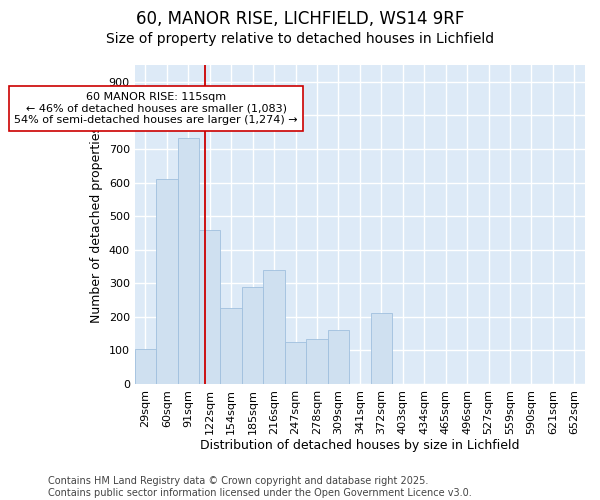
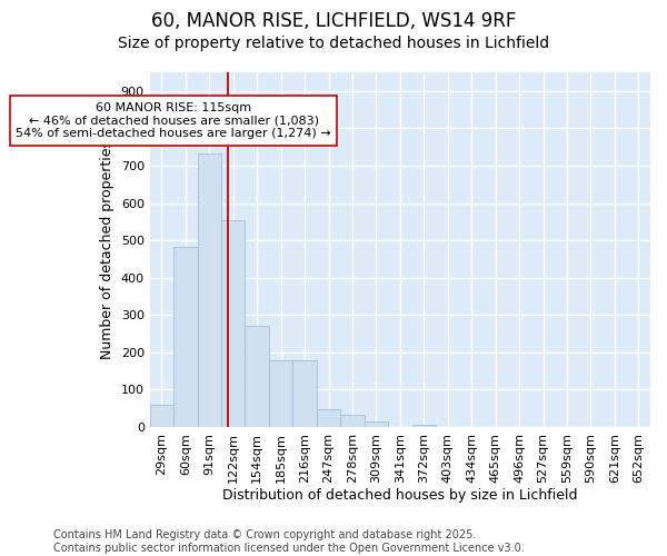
29sqm: 105 -> 58
60sqm: 610 -> 482
122sqm: 460 -> 553
154sqm: 225 -> 271
185sqm: 290 -> 178
216sqm: 340 -> 178
247sqm: 125 -> 48
278sqm: 135 -> 33
309sqm: 160 -> 15
372sqm: 210 -> 5
